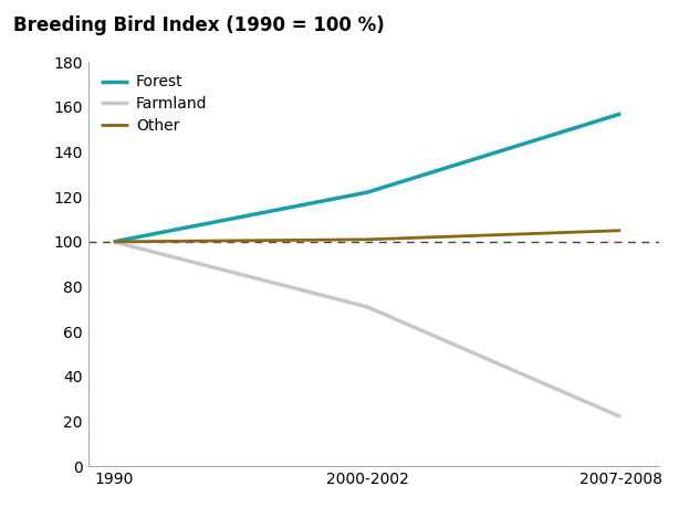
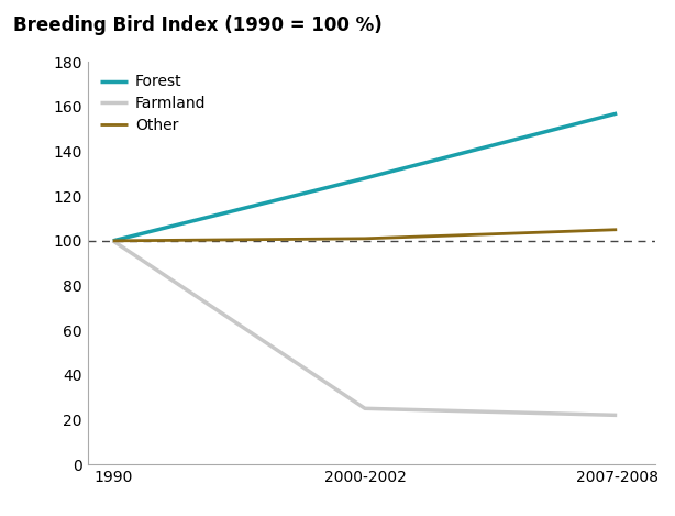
Forest/2000-2002: 122 -> 128
Farmland/2000-2002: 71 -> 25
